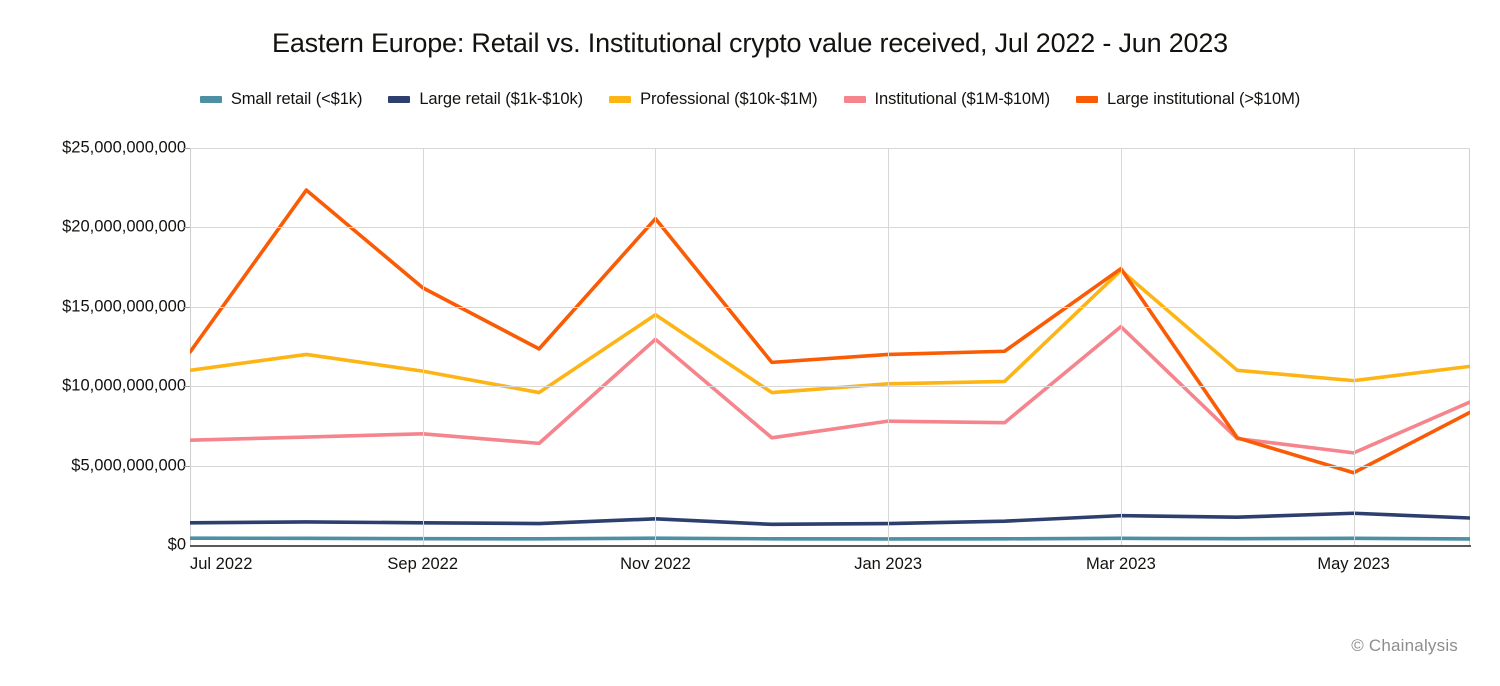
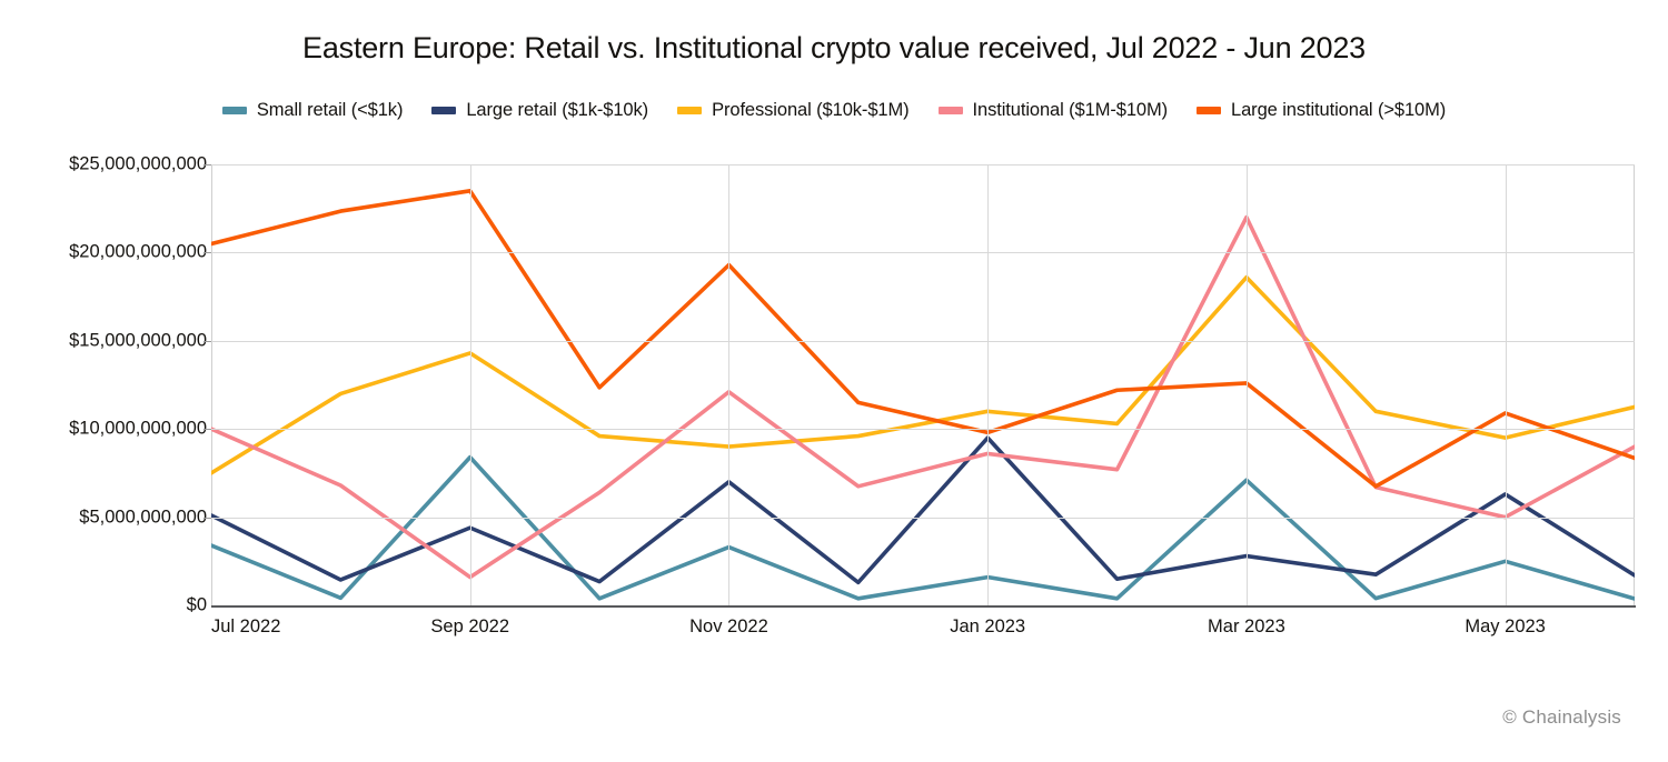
Small retail (<$1k)/Jul 2022: $400000000 -> $3400000000
Large retail ($1k-$10k)/Jul 2022: $1400000000 -> $5100000000
Professional ($10k-$1M)/Jul 2022: $11000000000 -> $7500000000
Institutional ($1M-$10M)/Jul 2022: $6600000000 -> $10000000000
Large institutional (>$10M)/Jul 2022: $12200000000 -> $20500000000
Small retail (<$1k)/Sep 2022: $400000000 -> $8400000000
Large retail ($1k-$10k)/Sep 2022: $1400000000 -> $4400000000
Professional ($10k-$1M)/Sep 2022: $11000000000 -> $14300000000
Institutional ($1M-$10M)/Sep 2022: $7000000000 -> $1600000000
Large institutional (>$10M)/Sep 2022: $16200000000 -> $23500000000
Small retail (<$1k)/Nov 2022: $400000000 -> $3300000000
Large retail ($1k-$10k)/Nov 2022: $1600000000 -> $7000000000
Professional ($10k-$1M)/Nov 2022: $14500000000 -> $9000000000
Institutional ($1M-$10M)/Nov 2022: $13000000000 -> $12100000000
Large institutional (>$10M)/Nov 2022: $20600000000 -> $19300000000
Small retail (<$1k)/Jan 2023: $400000000 -> $1600000000
Large retail ($1k-$10k)/Jan 2023: $1400000000 -> $9500000000
Professional ($10k-$1M)/Jan 2023: $10200000000 -> $11000000000
Institutional ($1M-$10M)/Jan 2023: $7800000000 -> $8600000000
Large institutional (>$10M)/Jan 2023: $12000000000 -> $9800000000
Small retail (<$1k)/Mar 2023: $400000000 -> $7100000000
Large retail ($1k-$10k)/Mar 2023: $1800000000 -> $2800000000
Professional ($10k-$1M)/Mar 2023: $17300000000 -> $18600000000
Institutional ($1M-$10M)/Mar 2023: $13800000000 -> $22000000000
Large institutional (>$10M)/Mar 2023: $17400000000 -> $12600000000
Small retail (<$1k)/May 2023: $400000000 -> $2500000000
Large retail ($1k-$10k)/May 2023: $2000000000 -> $6300000000
Professional ($10k-$1M)/May 2023: $10400000000 -> $9500000000
Institutional ($1M-$10M)/May 2023: $5800000000 -> $5000000000
Large institutional (>$10M)/May 2023: $4600000000 -> $10900000000
